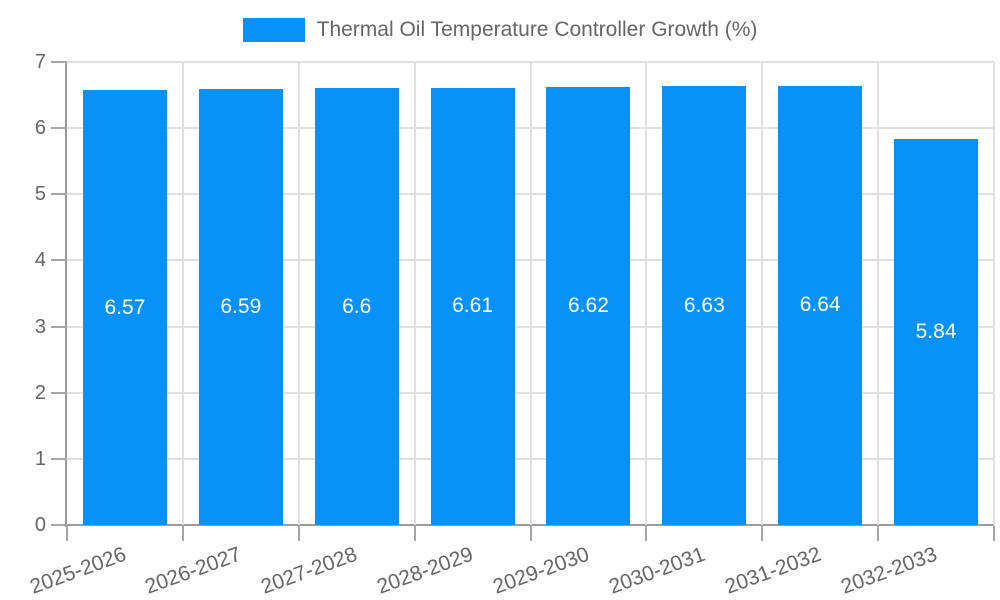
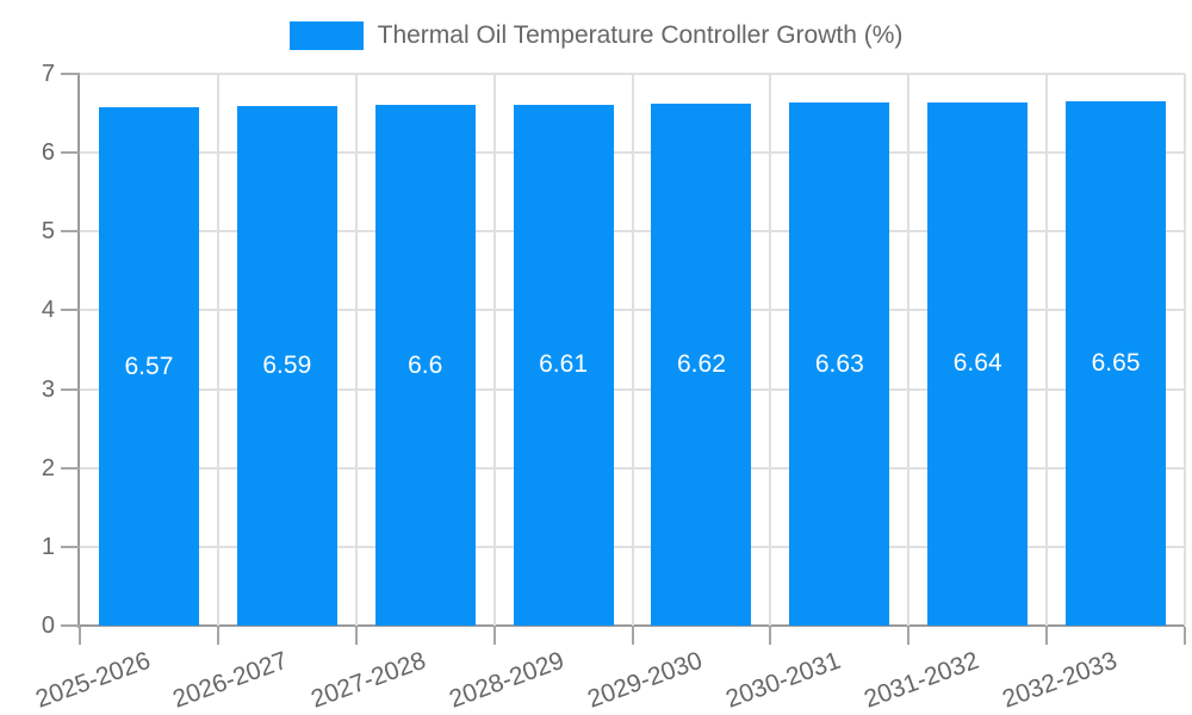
2032-2033: 5.84 -> 6.65
